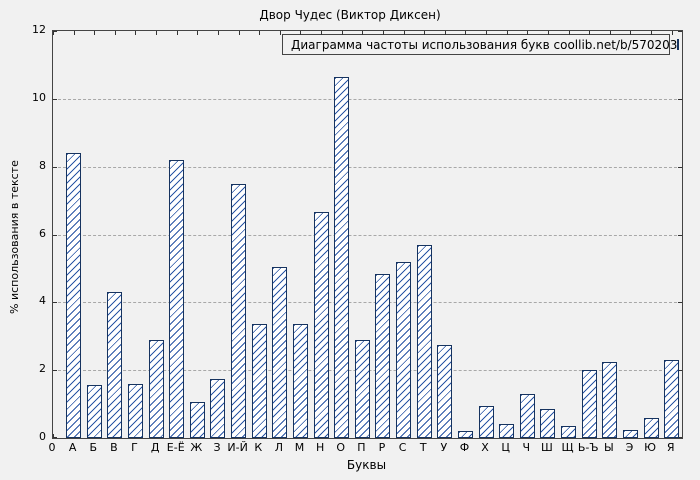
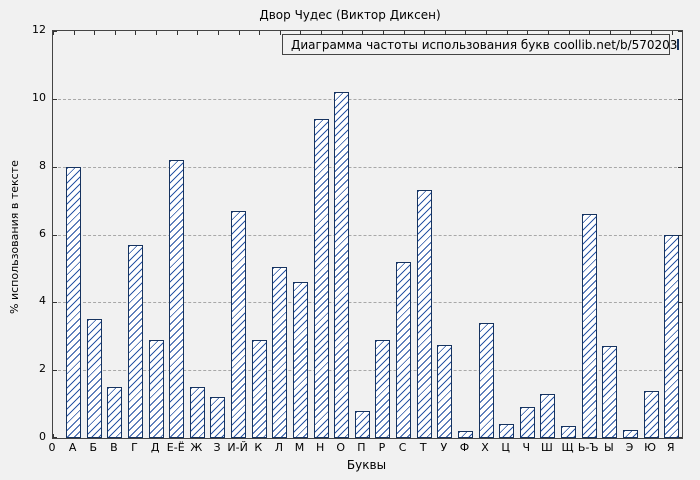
А: 8.4 -> 8.0
Б: 1.6 -> 3.5
В: 4.3 -> 1.5
Г: 1.6 -> 5.7
Ж: 1.1 -> 1.5
З: 1.8 -> 1.2
И-Й: 7.5 -> 6.7
К: 3.4 -> 2.9
М: 3.4 -> 4.6
Н: 6.7 -> 9.4
О: 10.7 -> 10.2
П: 2.9 -> 0.8
Р: 4.8 -> 2.9
Т: 5.7 -> 7.3
Х: 0.9 -> 3.4
Ч: 1.3 -> 0.9
Ш: 0.8 -> 1.3
Ь-Ъ: 2.0 -> 6.6
Ы: 2.2 -> 2.7
Ю: 0.6 -> 1.4
Я: 2.3 -> 6.0
